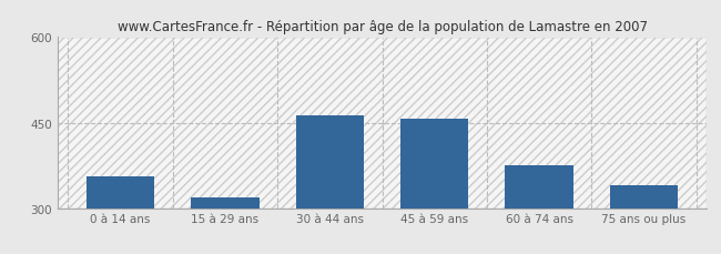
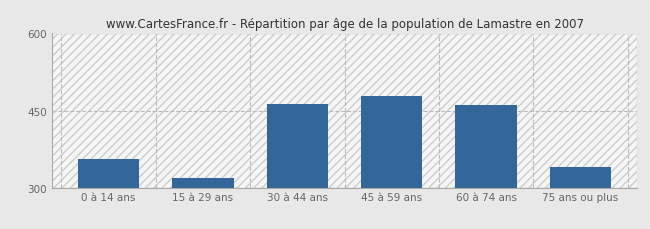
45 à 59 ans: 456 -> 478
60 à 74 ans: 376 -> 461
